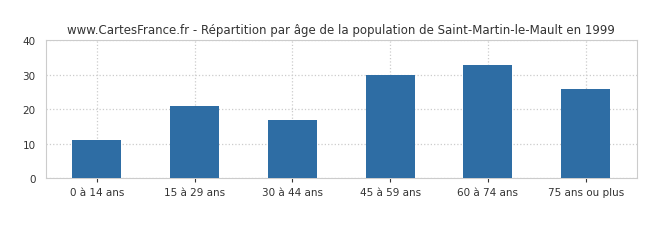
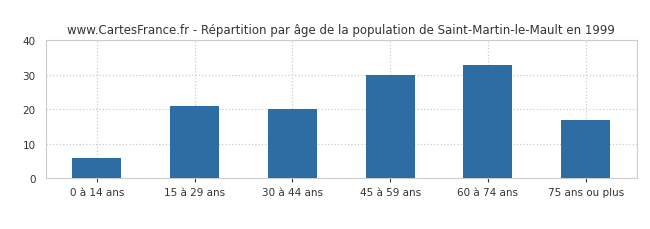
0 à 14 ans: 11 -> 6
30 à 44 ans: 17 -> 20
75 ans ou plus: 26 -> 17
